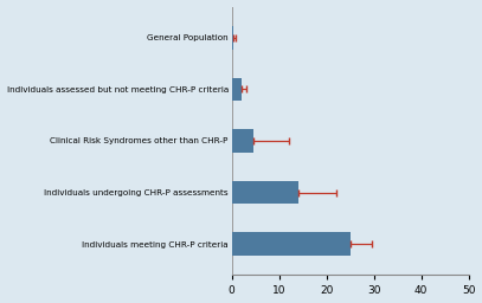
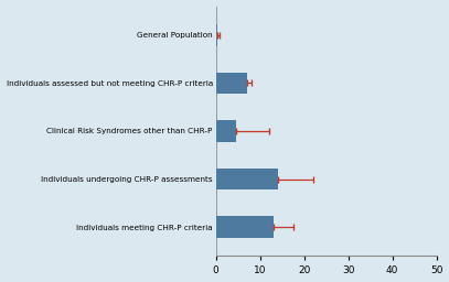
Individuals assessed but not meeting CHR-P criteria: 2.0 -> 7.0
Individuals meeting CHR-P criteria: 25.0 -> 13.0
